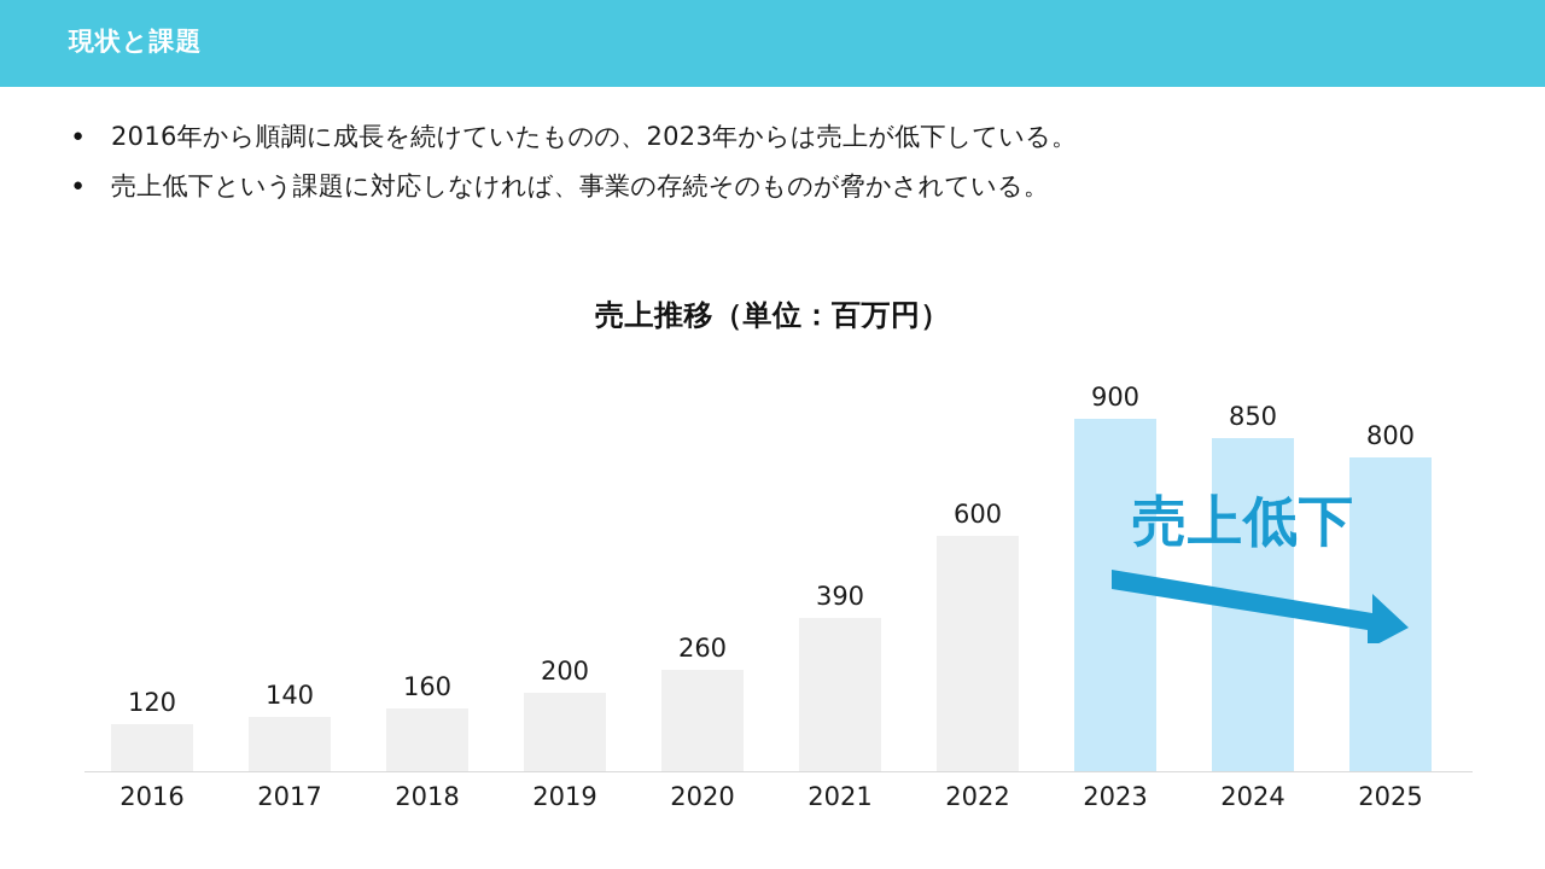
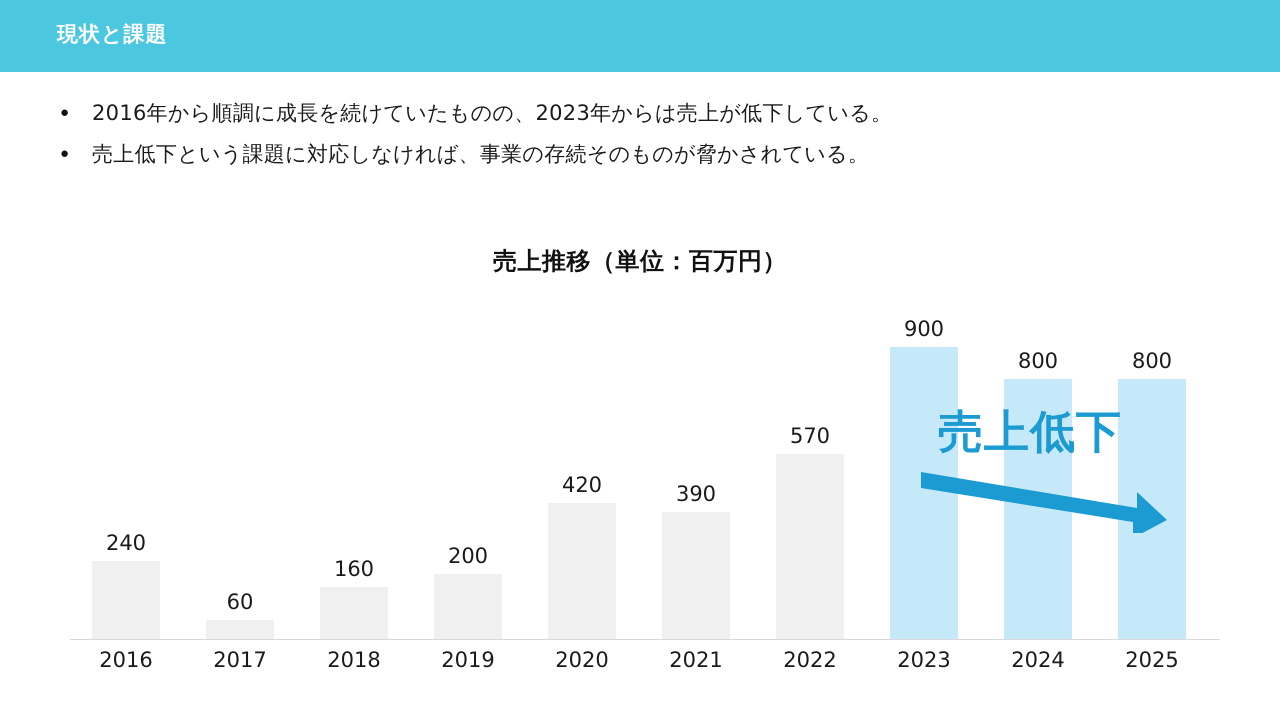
2016: 120 -> 240
2017: 140 -> 60
2020: 260 -> 420
2022: 600 -> 570
2024: 850 -> 800
